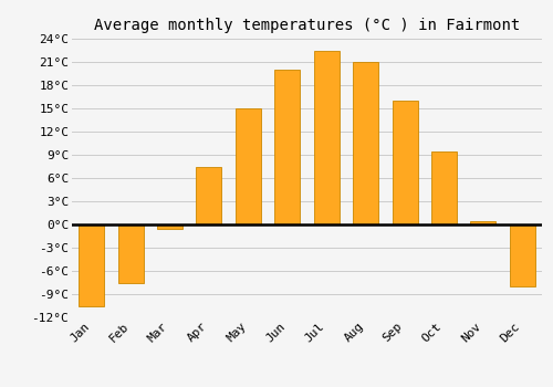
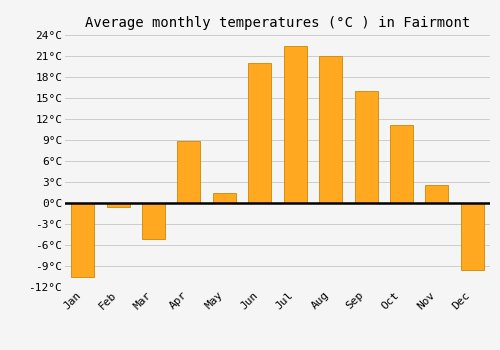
Feb: -7.5°C -> -0.6°C
Mar: -0.5°C -> -5.2°C
Apr: 7.5°C -> 8.8°C
May: 15.0°C -> 1.4°C
Oct: 9.5°C -> 11.2°C
Nov: 0.5°C -> 2.6°C
Dec: -8.0°C -> -9.6°C
